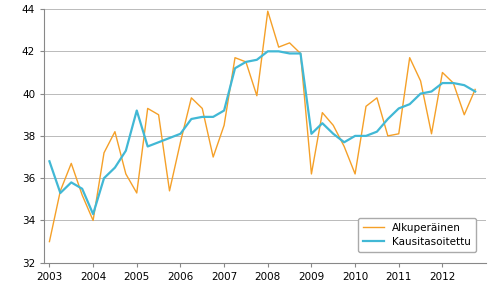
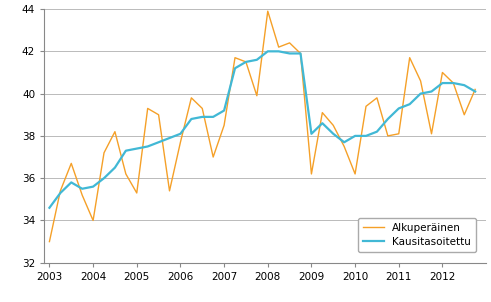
Kausitasoitettu/2003: 36.8 -> 34.6
Kausitasoitettu/2004: 34.3 -> 35.6
Kausitasoitettu/2005: 39.2 -> 37.4
